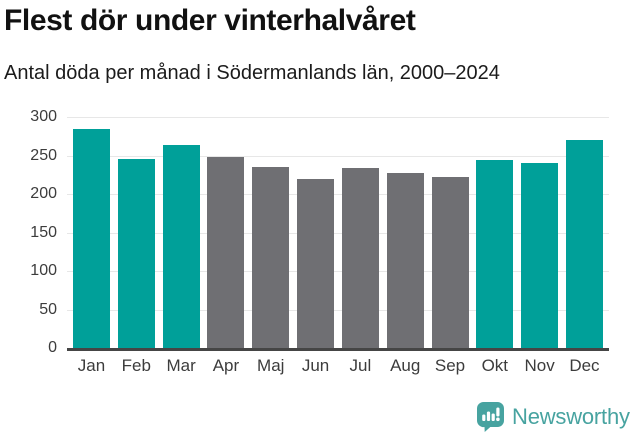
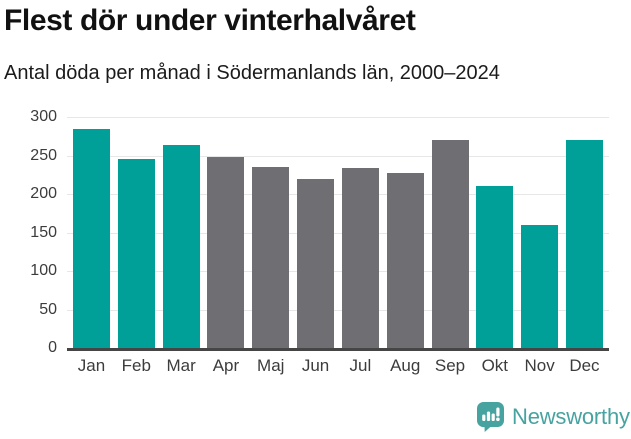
Sep: 220 -> 270
Okt: 240 -> 210
Nov: 240 -> 160
